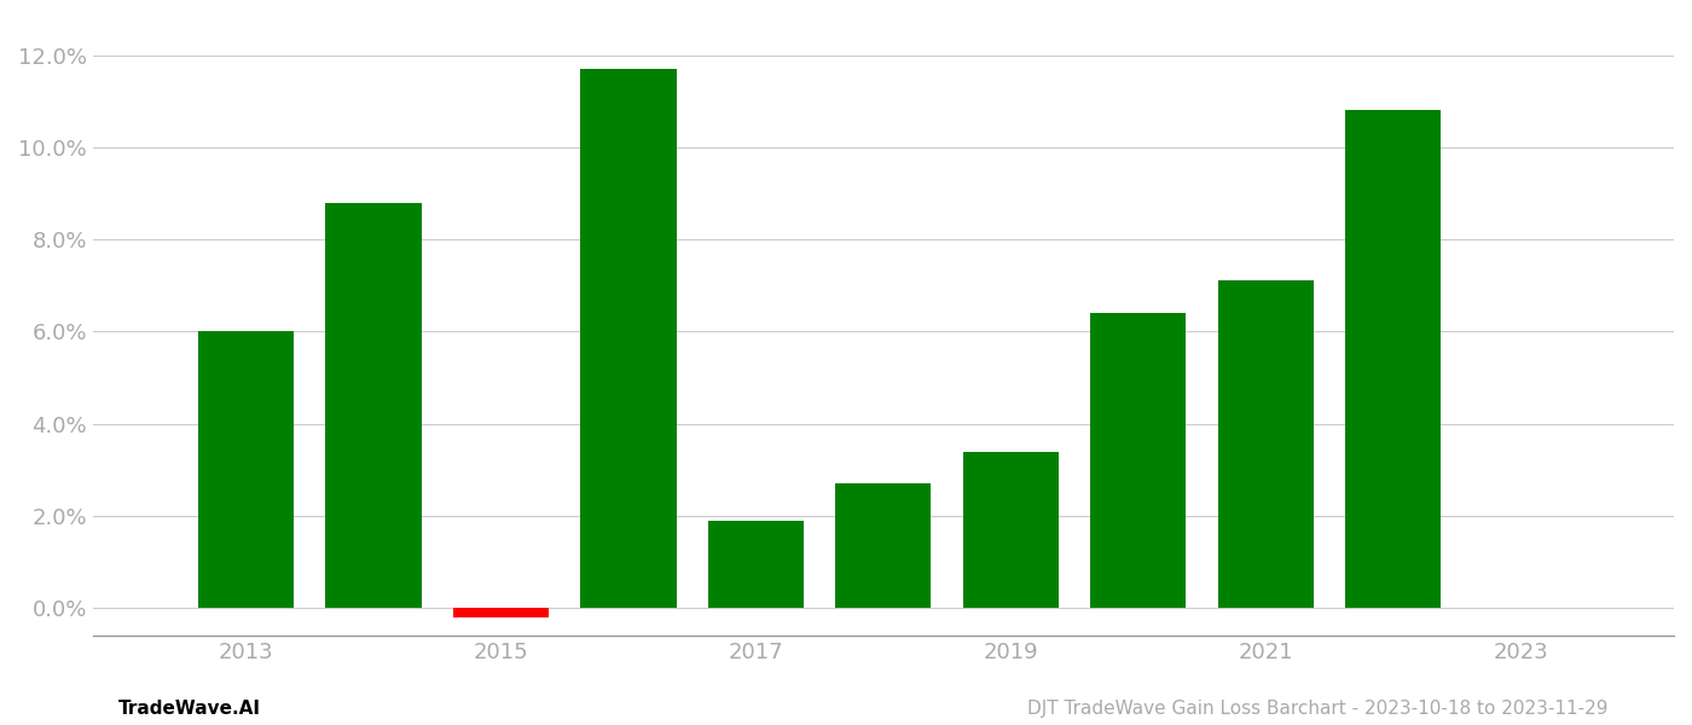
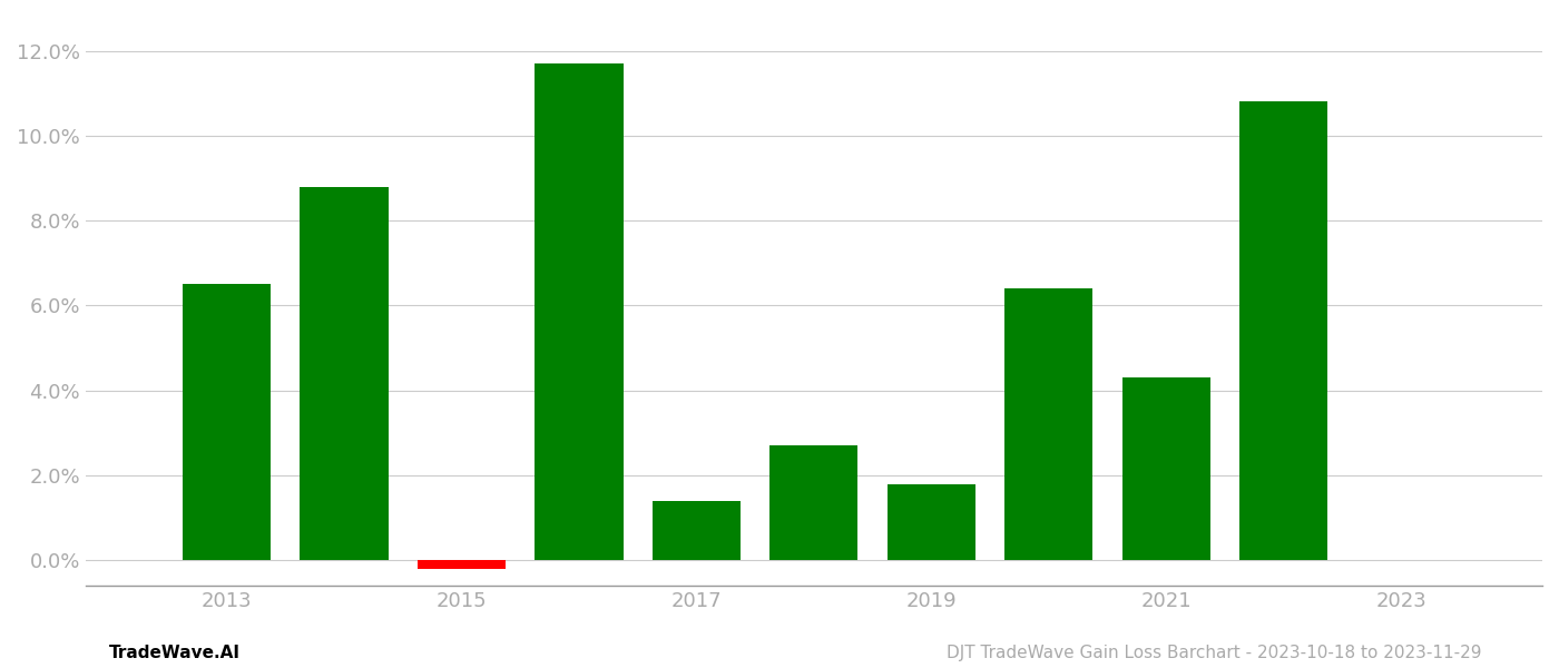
2013: 6.0% -> 6.5%
2017: 1.9% -> 1.4%
2019: 3.4% -> 1.8%
2021: 7.1% -> 4.3%
